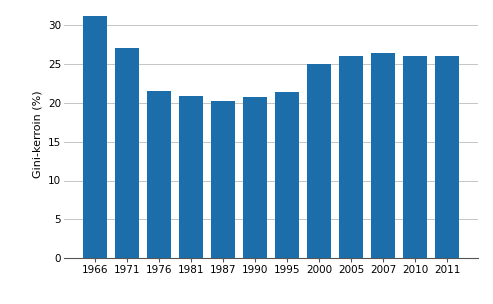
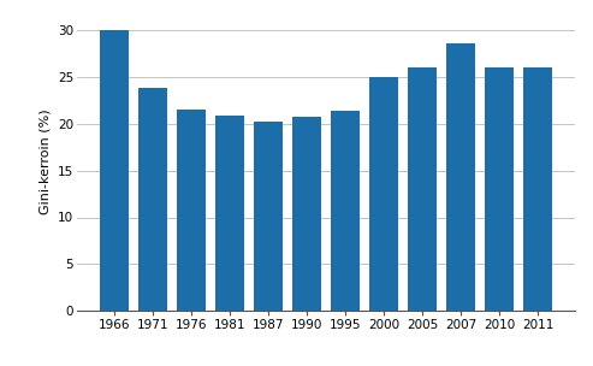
1966: 31.1 -> 30.0
1971: 27.0 -> 23.8
2007: 26.4 -> 28.6
